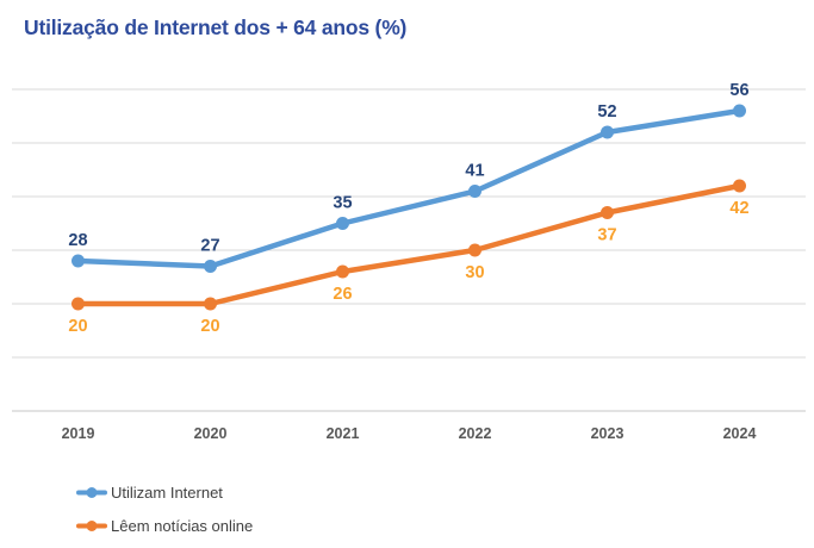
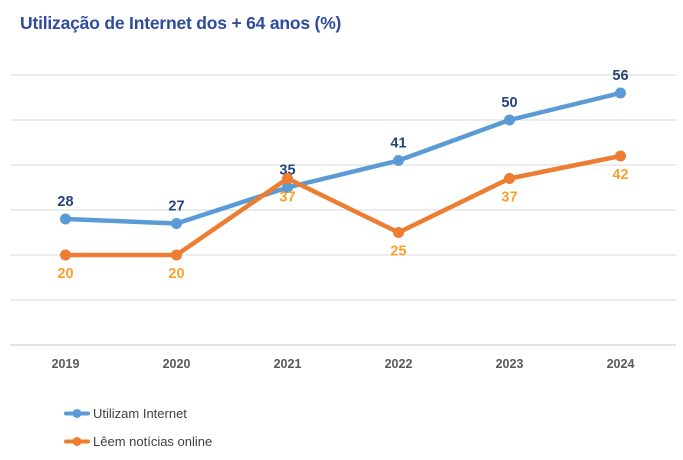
Lêem notícias online/2021: 26 -> 37
Lêem notícias online/2022: 30 -> 25
Utilizam Internet/2023: 52 -> 50
